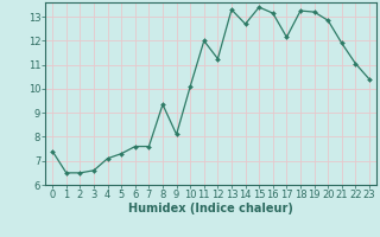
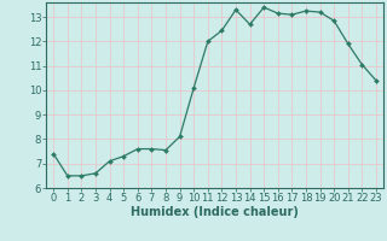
8: 9.35 -> 7.55
12: 11.25 -> 12.45
17: 12.15 -> 13.10
